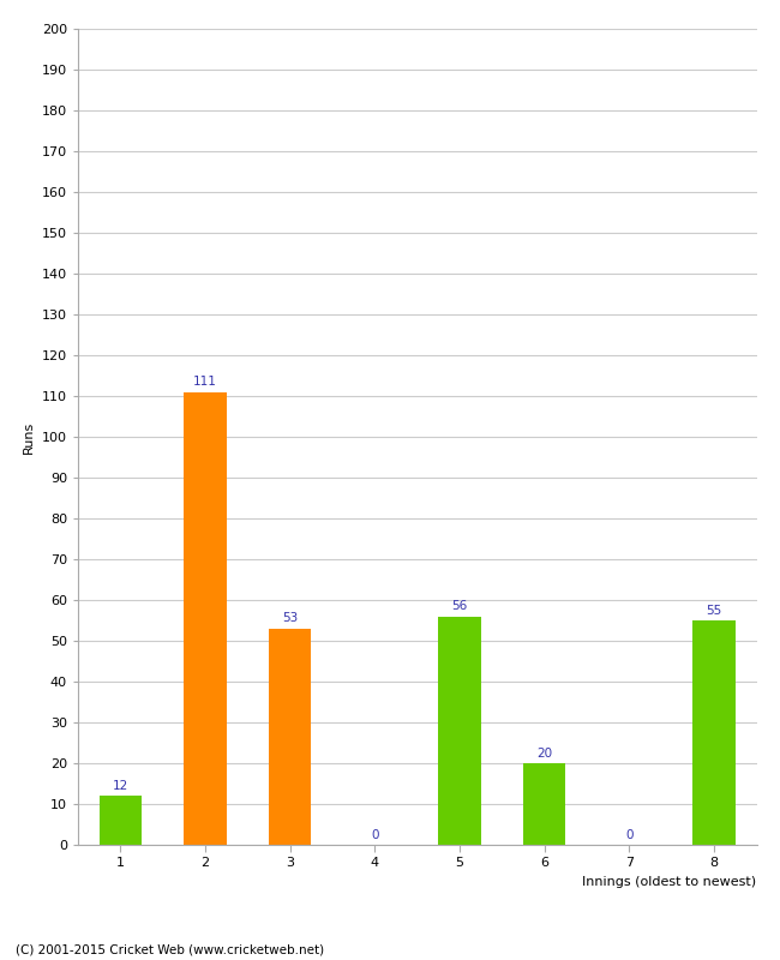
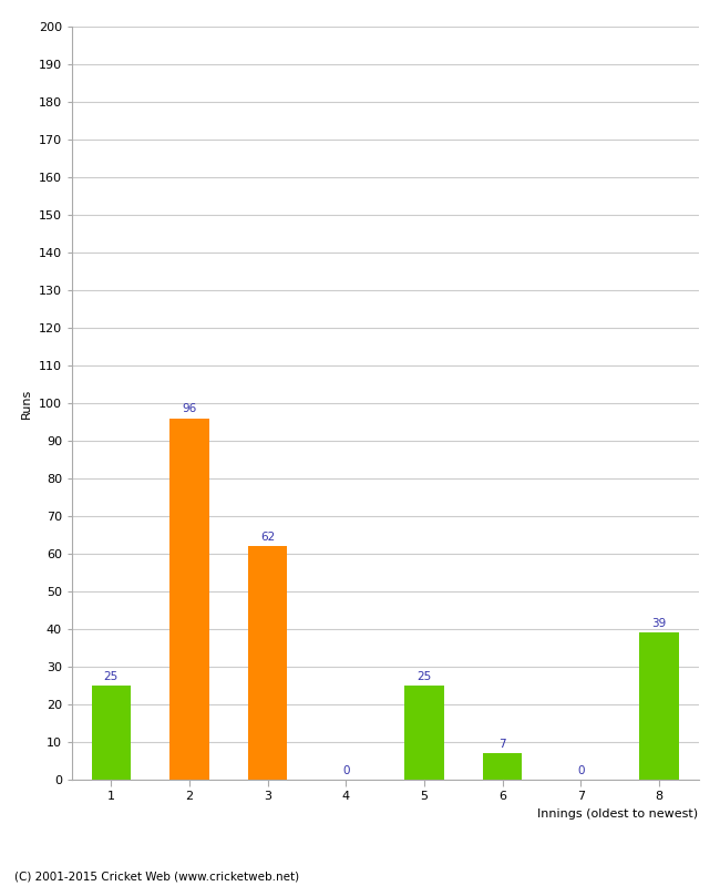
1: 12 -> 25
2: 111 -> 96
3: 53 -> 62
5: 56 -> 25
6: 20 -> 7
8: 55 -> 39
